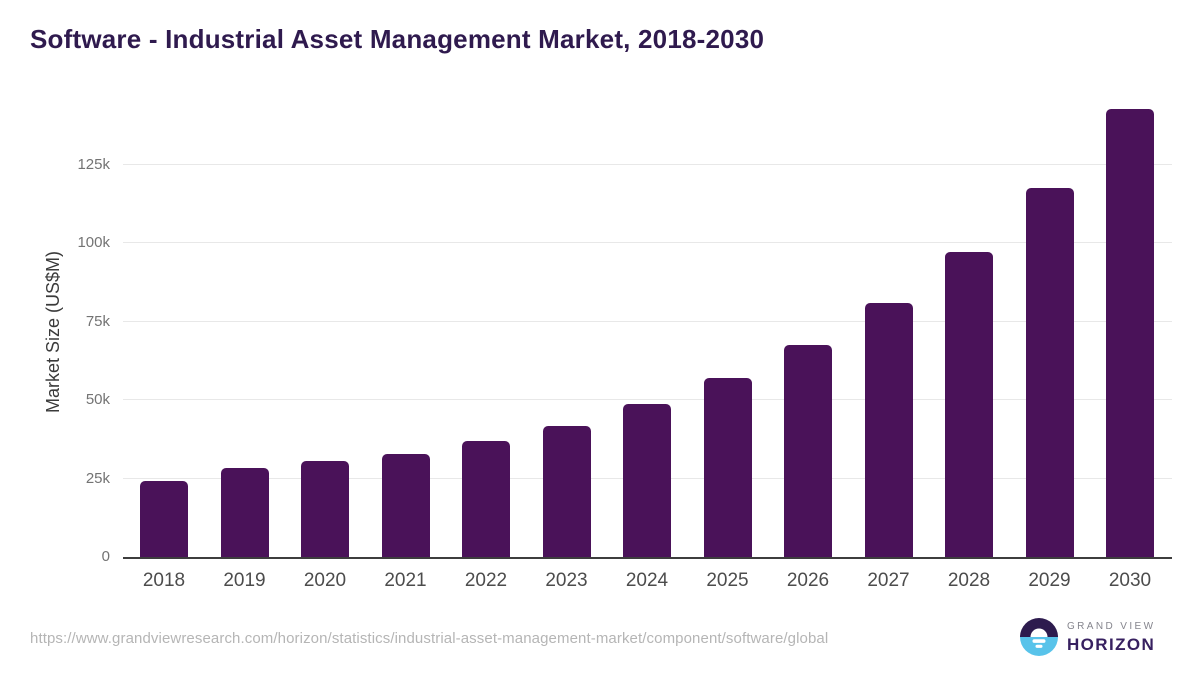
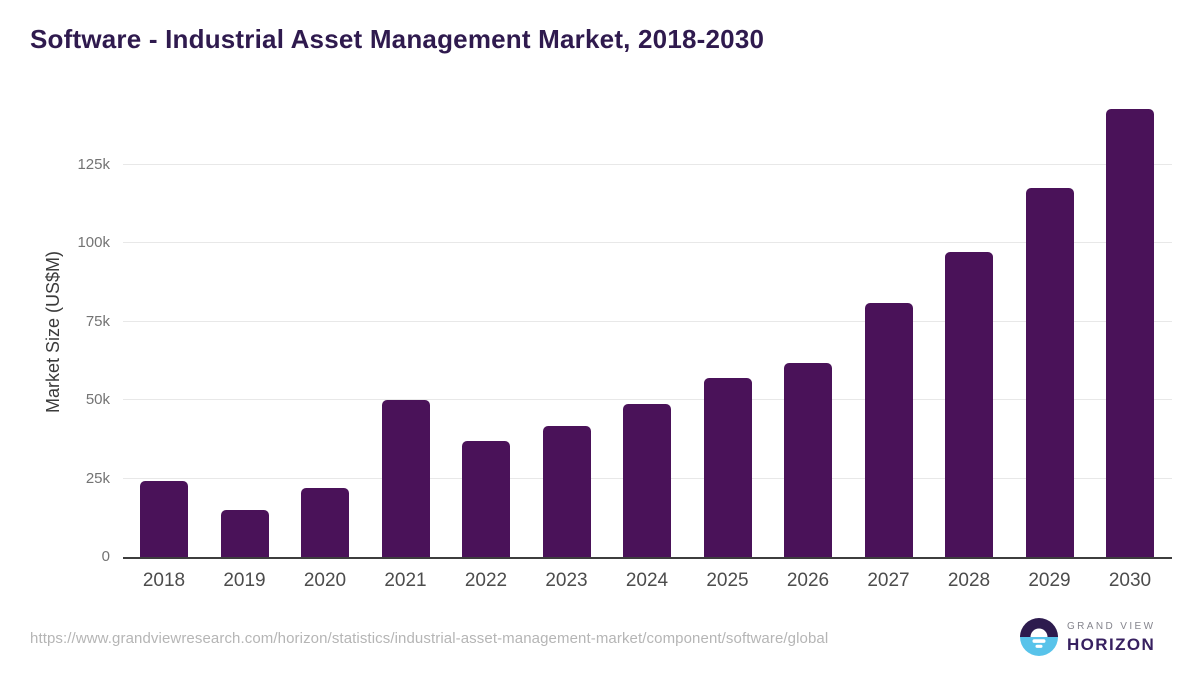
2019: 28k -> 15k
2020: 30k -> 22k
2021: 33k -> 50k
2026: 68k -> 62k
